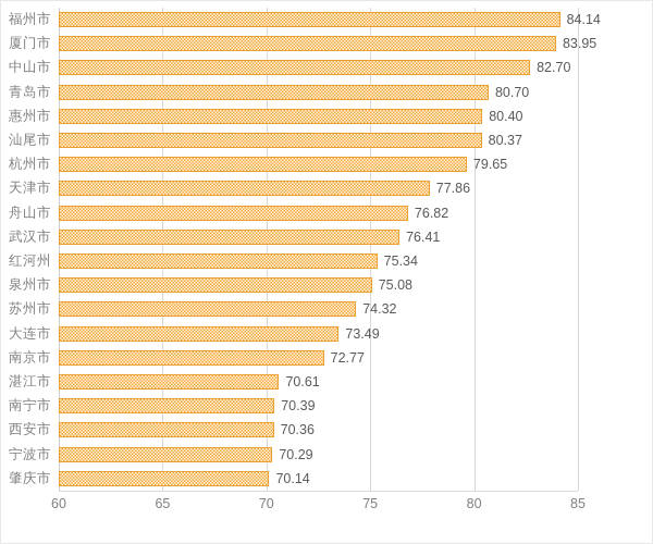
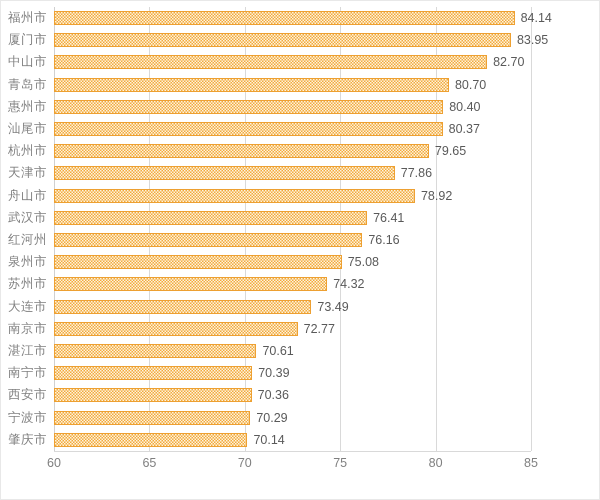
舟山市: 76.82 -> 78.92
红河州: 75.34 -> 76.16
